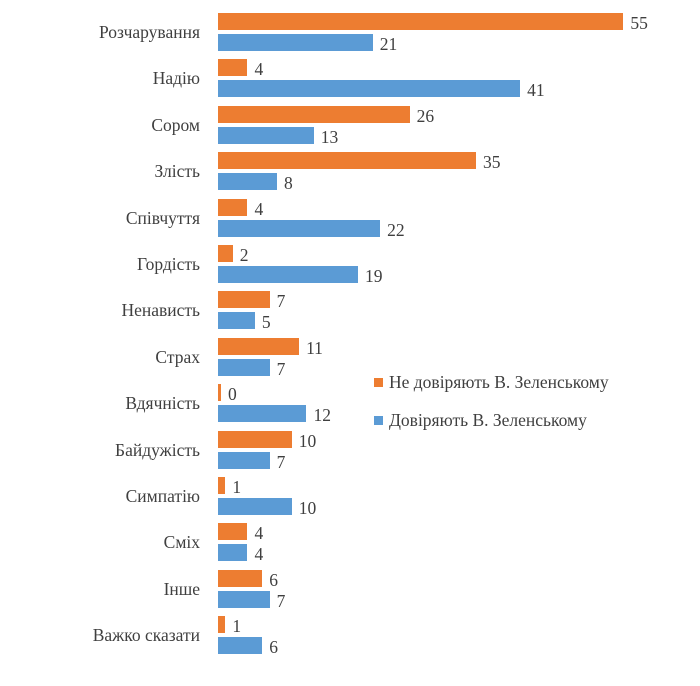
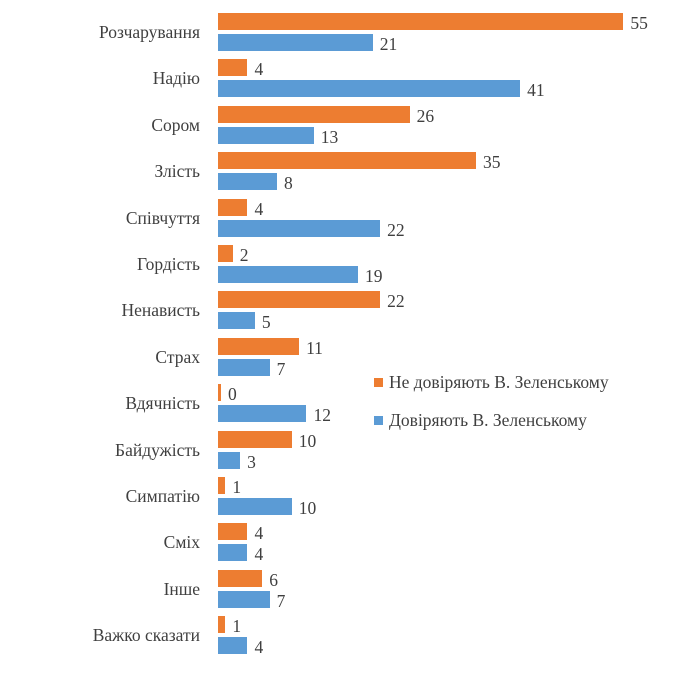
Не довіряють В. Зеленському/Ненависть: 7 -> 22
Довіряють В. Зеленському/Байдужість: 7 -> 3
Довіряють В. Зеленському/Важко сказати: 6 -> 4
